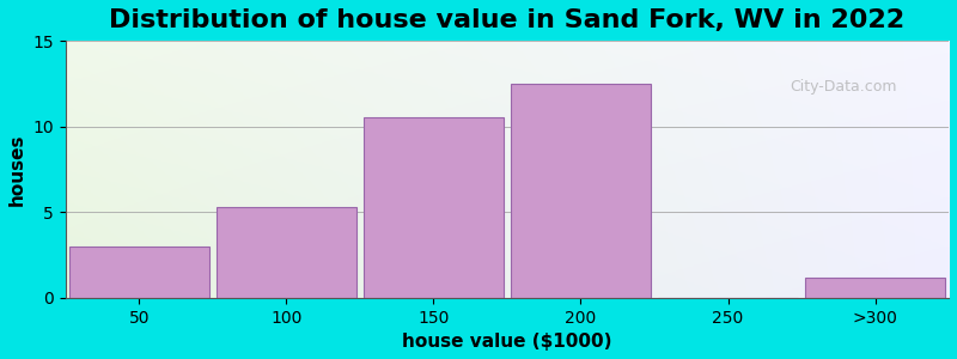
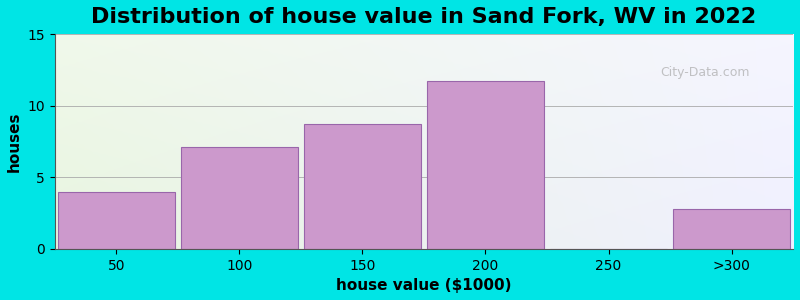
50: 3.0 -> 4.0
100: 5.3 -> 7.1
150: 10.5 -> 8.7
200: 12.5 -> 11.7
>300: 1.2 -> 2.8
